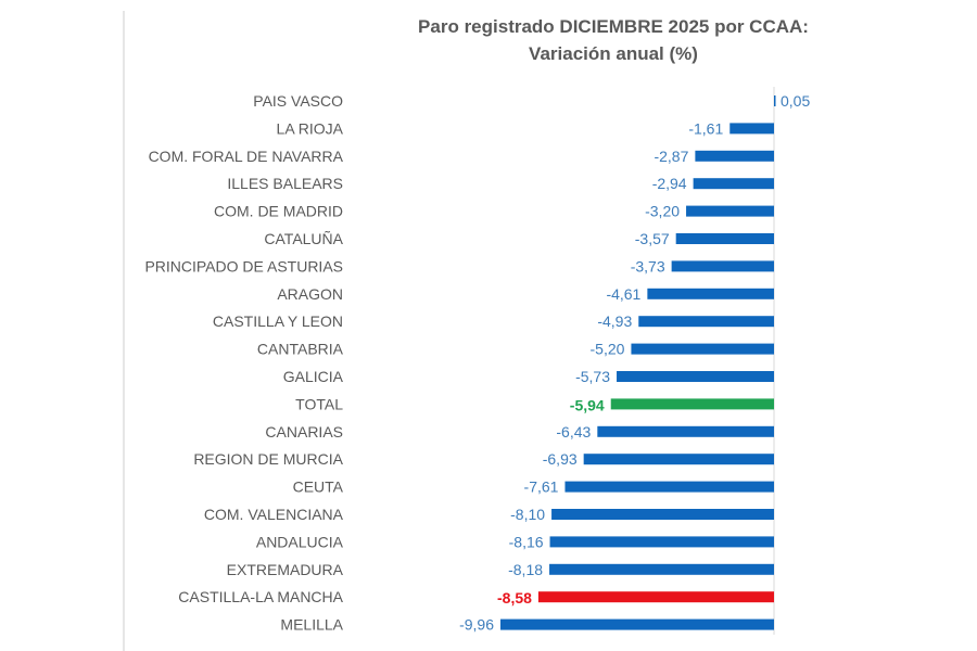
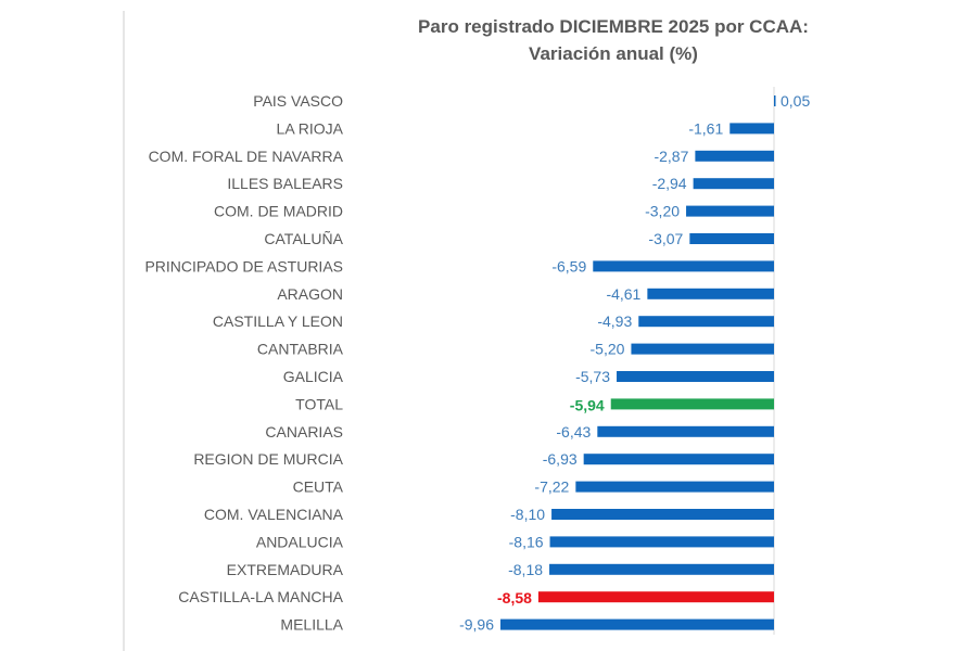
CATALUÑA: -3,57 -> -3,07
PRINCIPADO DE ASTURIAS: -3,73 -> -6,59
CEUTA: -7,61 -> -7,22
